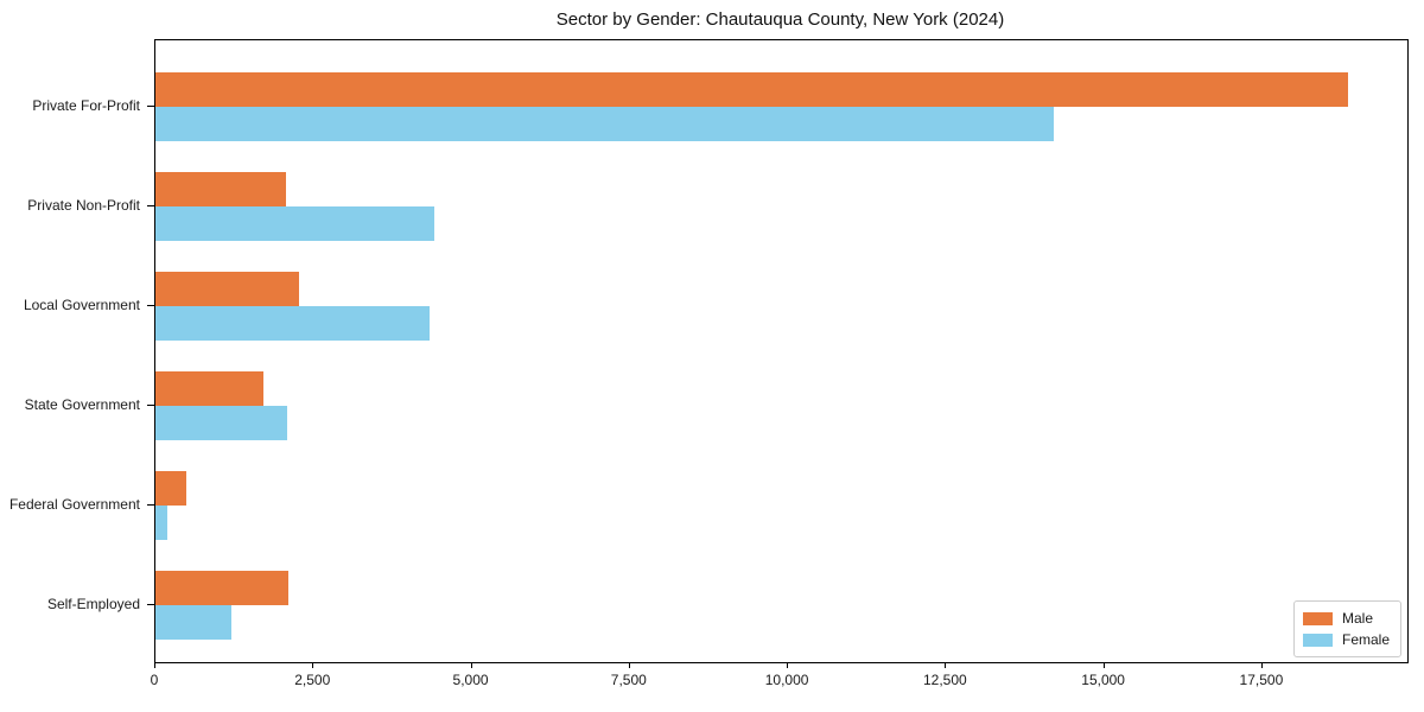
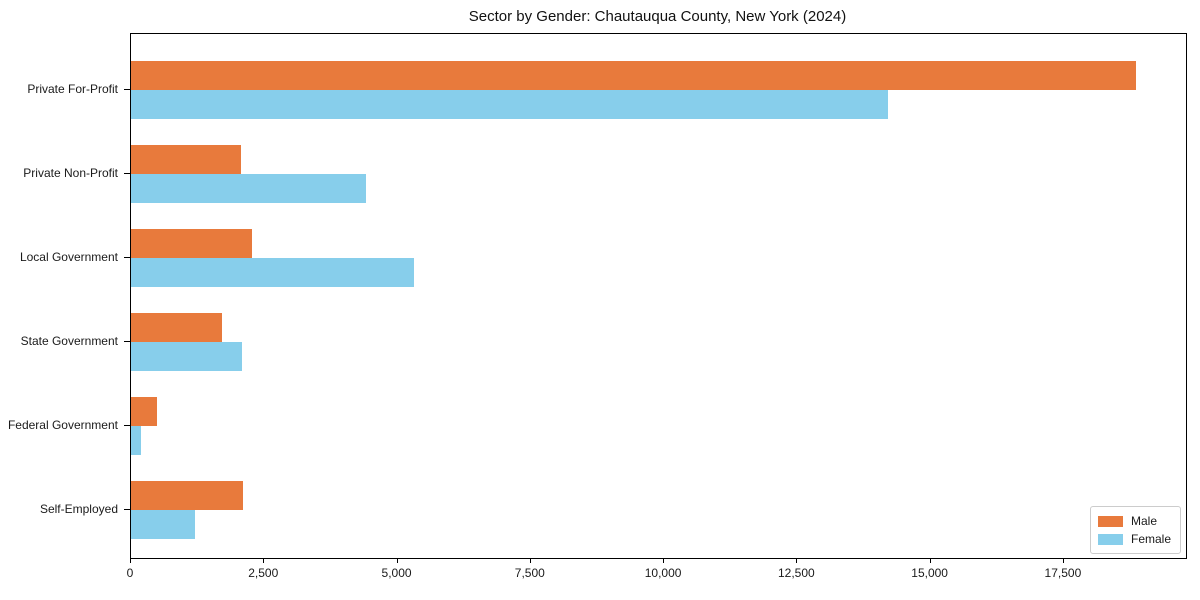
Female/Local Government: 4300 -> 5300
